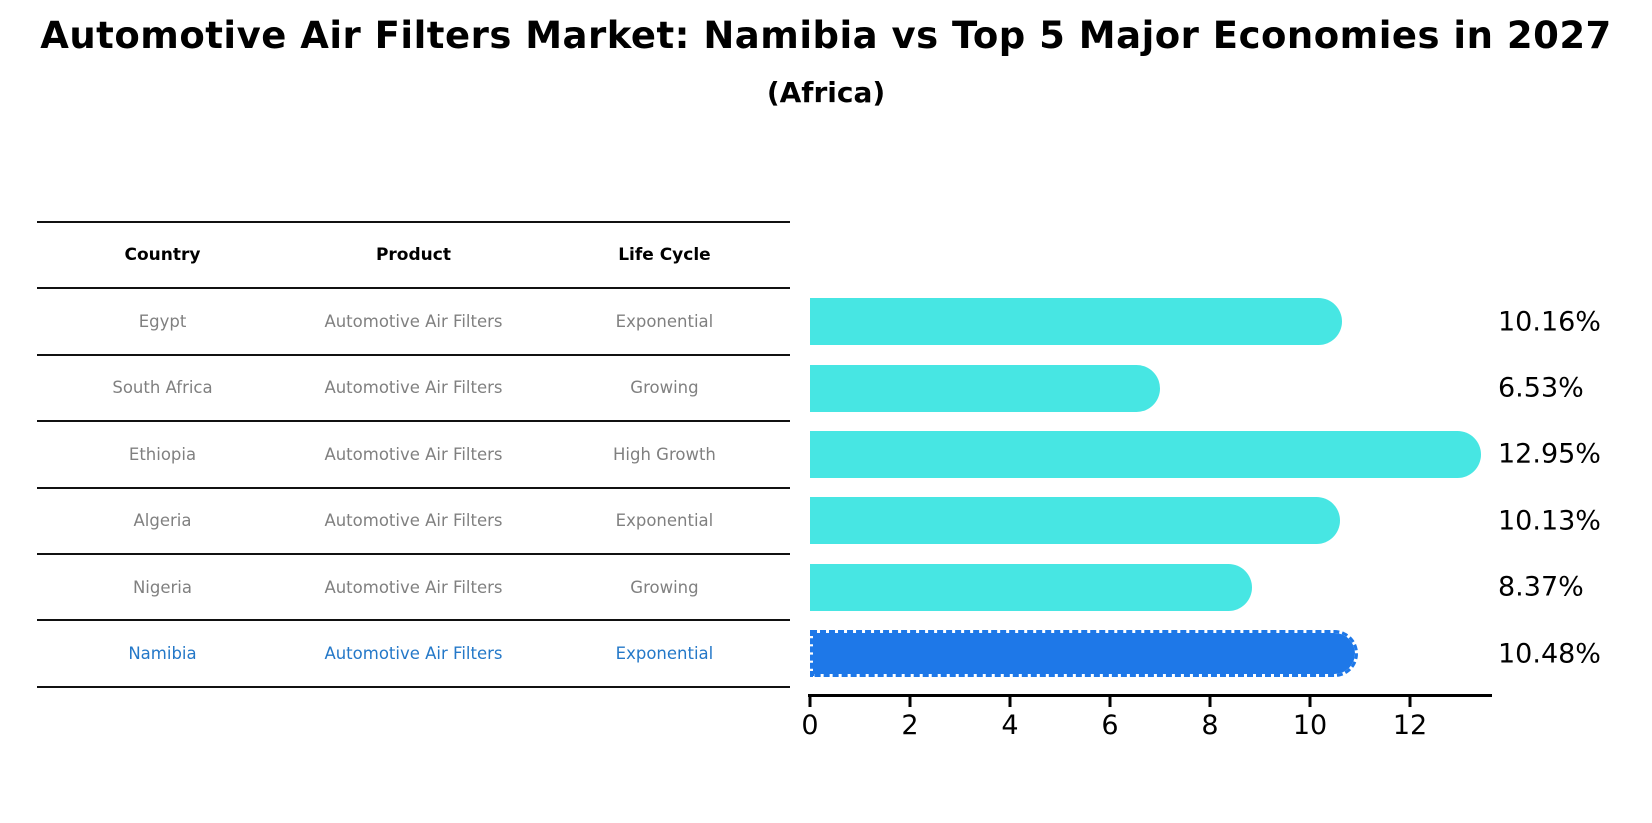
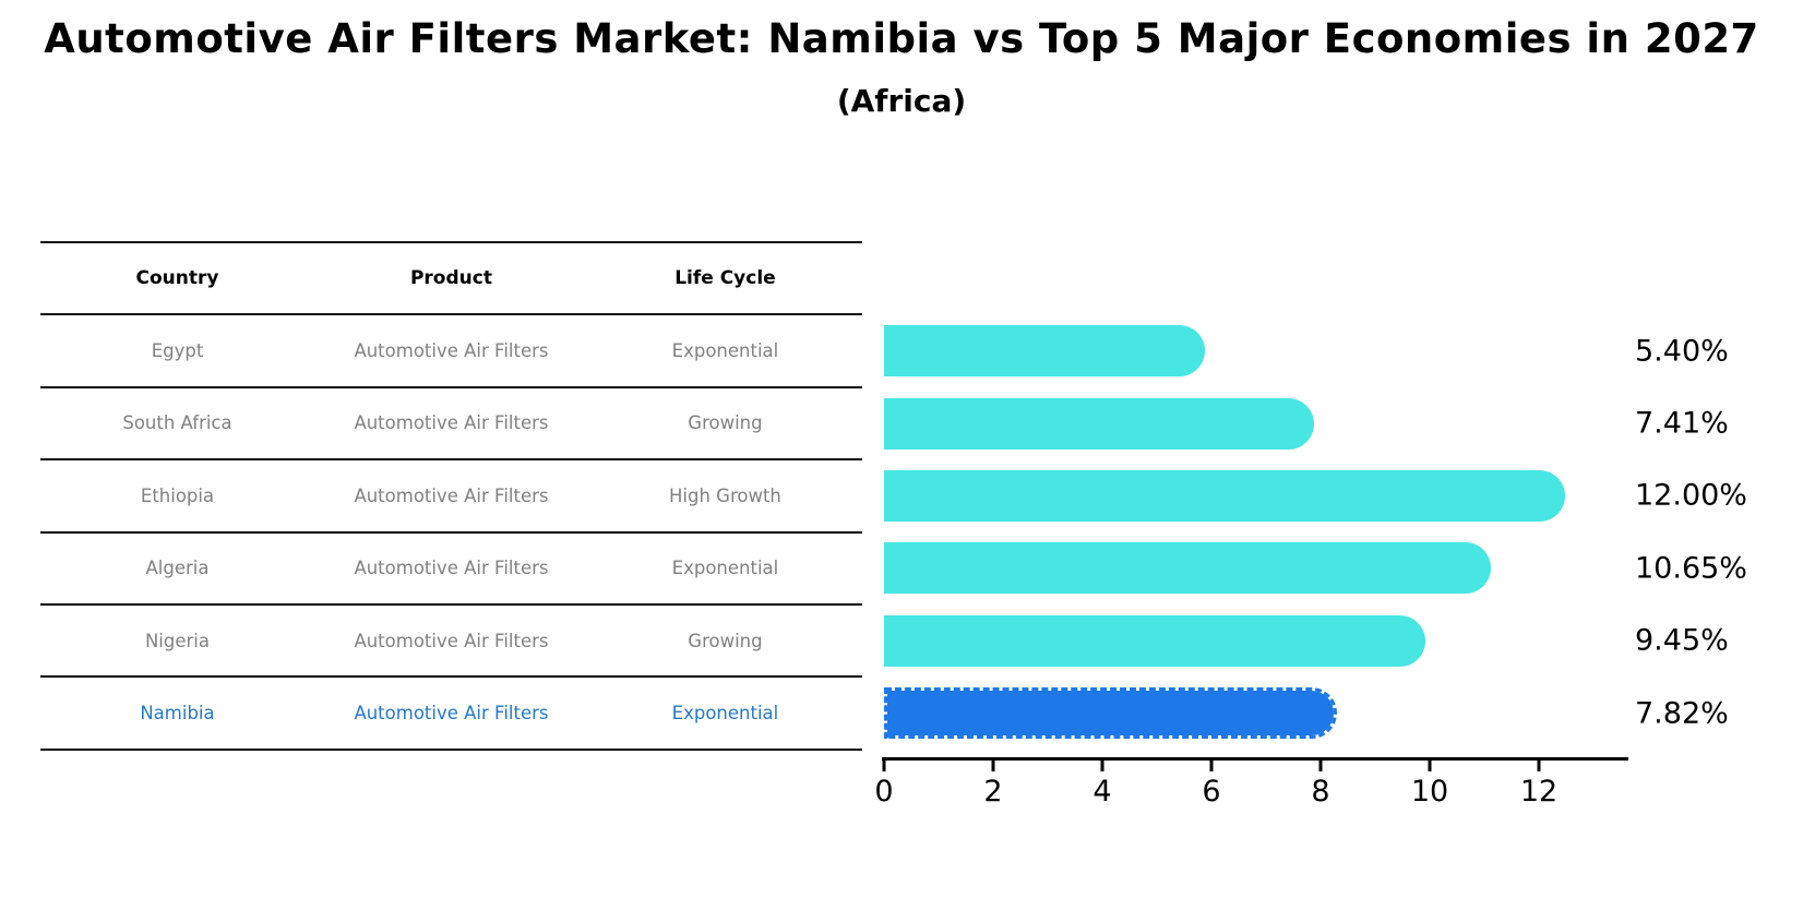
Egypt: 10.16% -> 5.40%
South Africa: 6.53% -> 7.41%
Ethiopia: 12.95% -> 12.00%
Algeria: 10.13% -> 10.65%
Nigeria: 8.37% -> 9.45%
Namibia: 10.48% -> 7.82%
